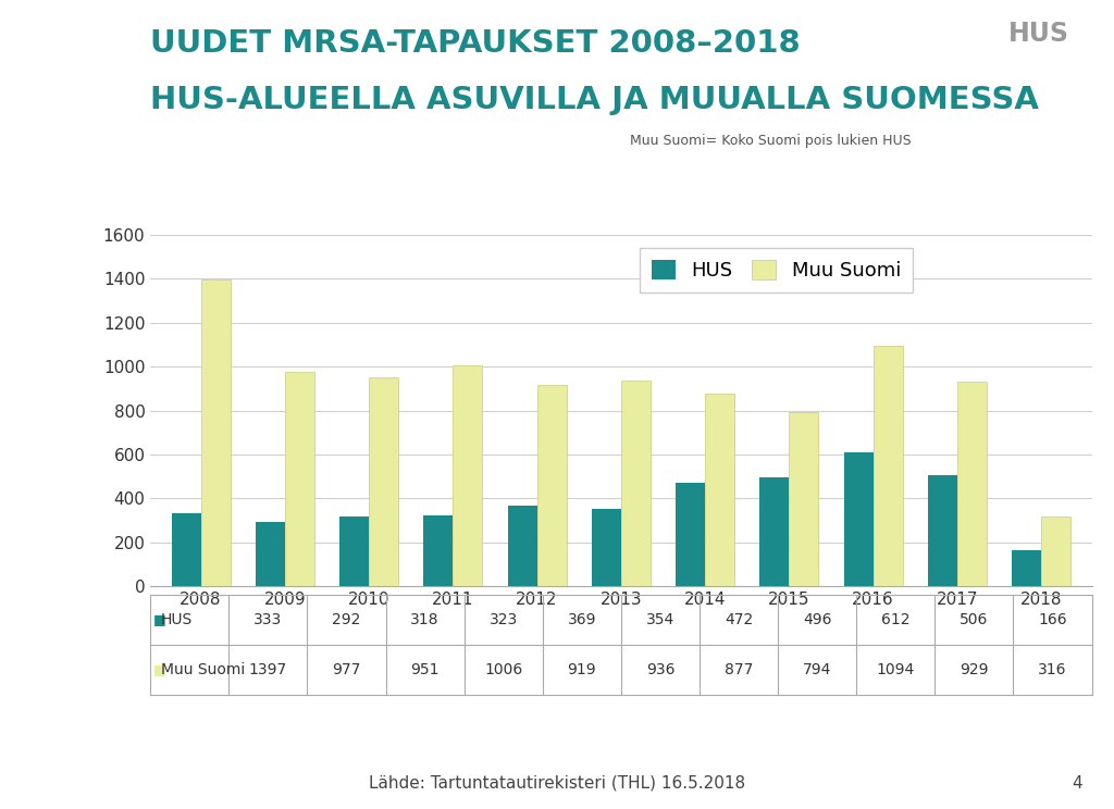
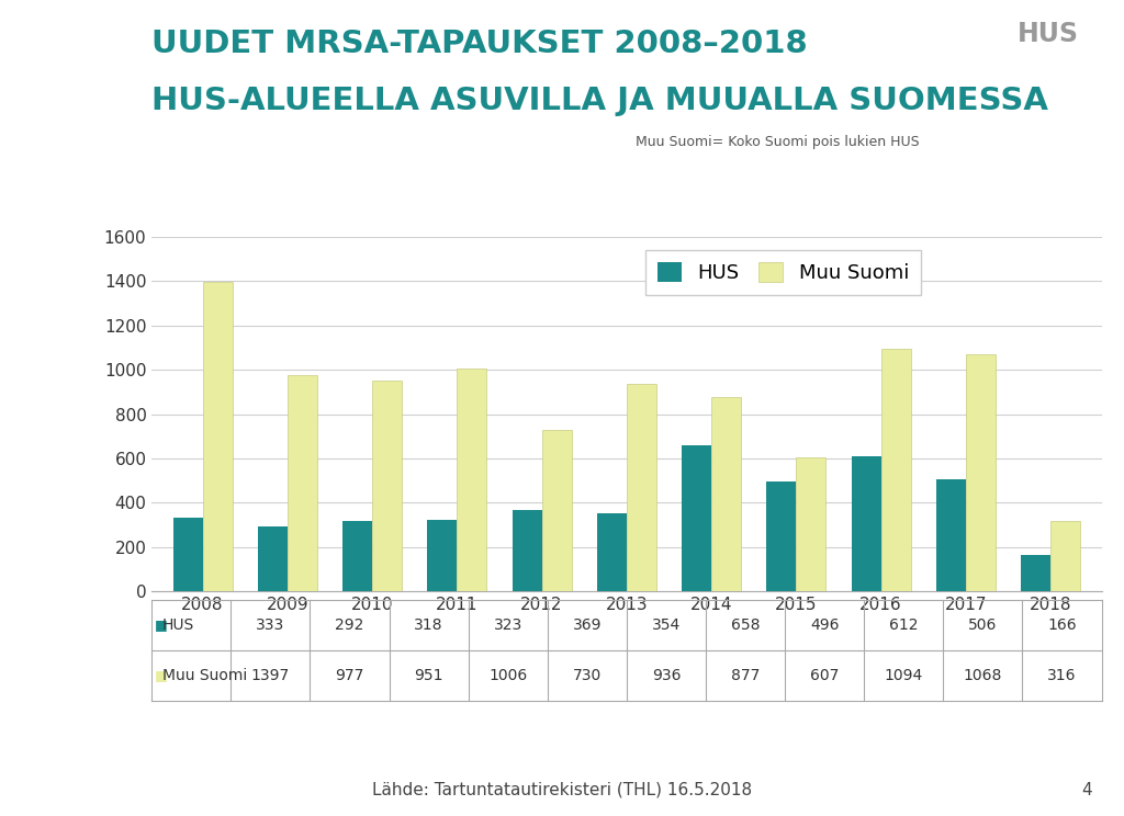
Muu Suomi/2012: 919 -> 730
HUS/2014: 472 -> 658
Muu Suomi/2015: 794 -> 607
Muu Suomi/2017: 929 -> 1068
